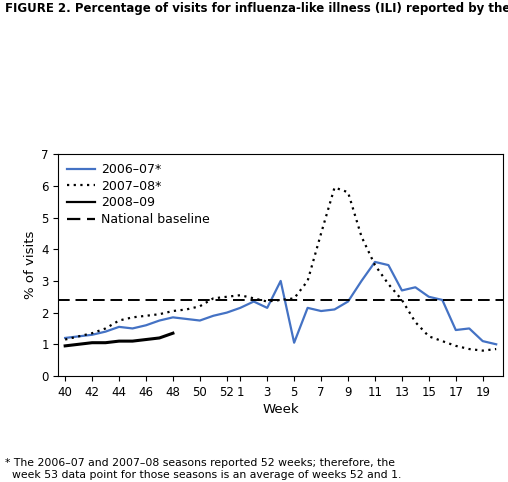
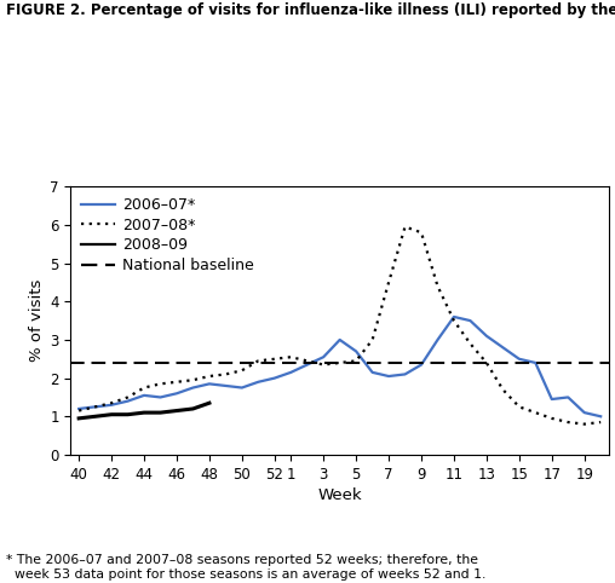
2006–07*/3: 2.15 -> 2.55
2006–07*/5: 1.05 -> 2.70
2006–07*/13: 2.70 -> 3.10
